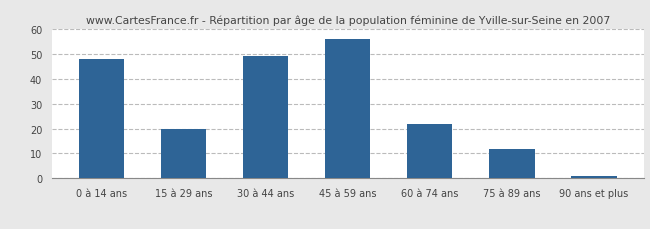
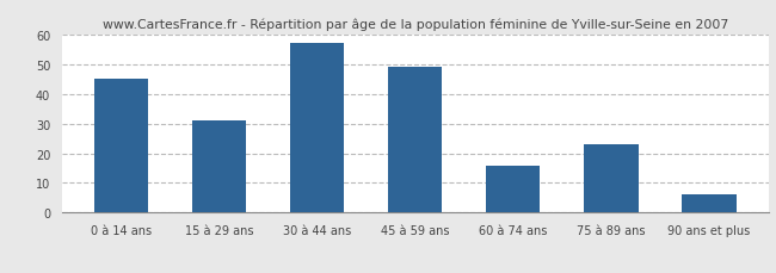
0 à 14 ans: 48 -> 45
15 à 29 ans: 20 -> 31
30 à 44 ans: 49 -> 57
45 à 59 ans: 56 -> 49
60 à 74 ans: 22 -> 16
75 à 89 ans: 12 -> 23
90 ans et plus: 1 -> 6
